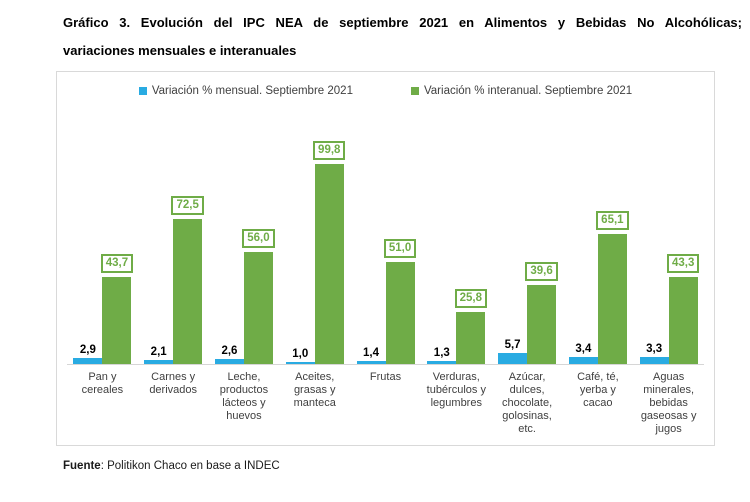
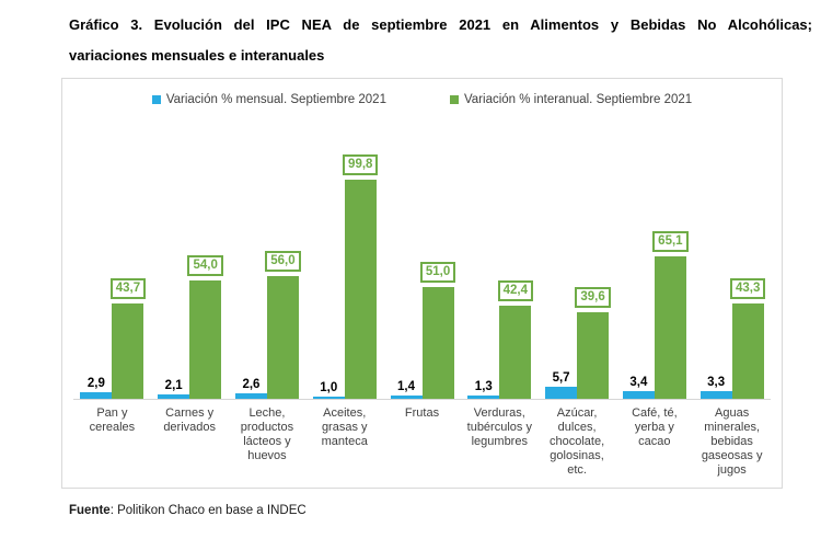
Variación % interanual. Septiembre 2021/Carnes y derivados: 72,5 -> 54,0
Variación % interanual. Septiembre 2021/Verduras, tubérculos y legumbres: 25,8 -> 42,4
